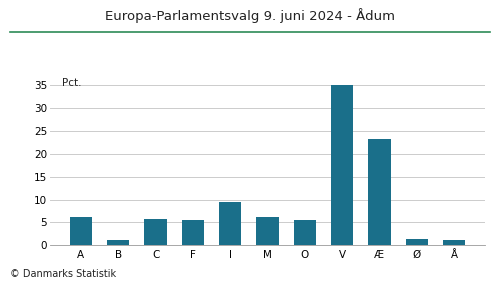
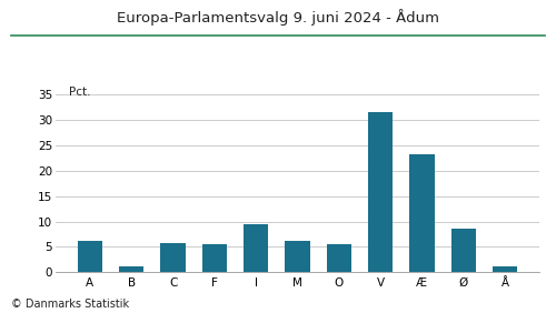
V: 35.0 -> 31.5
Ø: 1.4 -> 8.5
